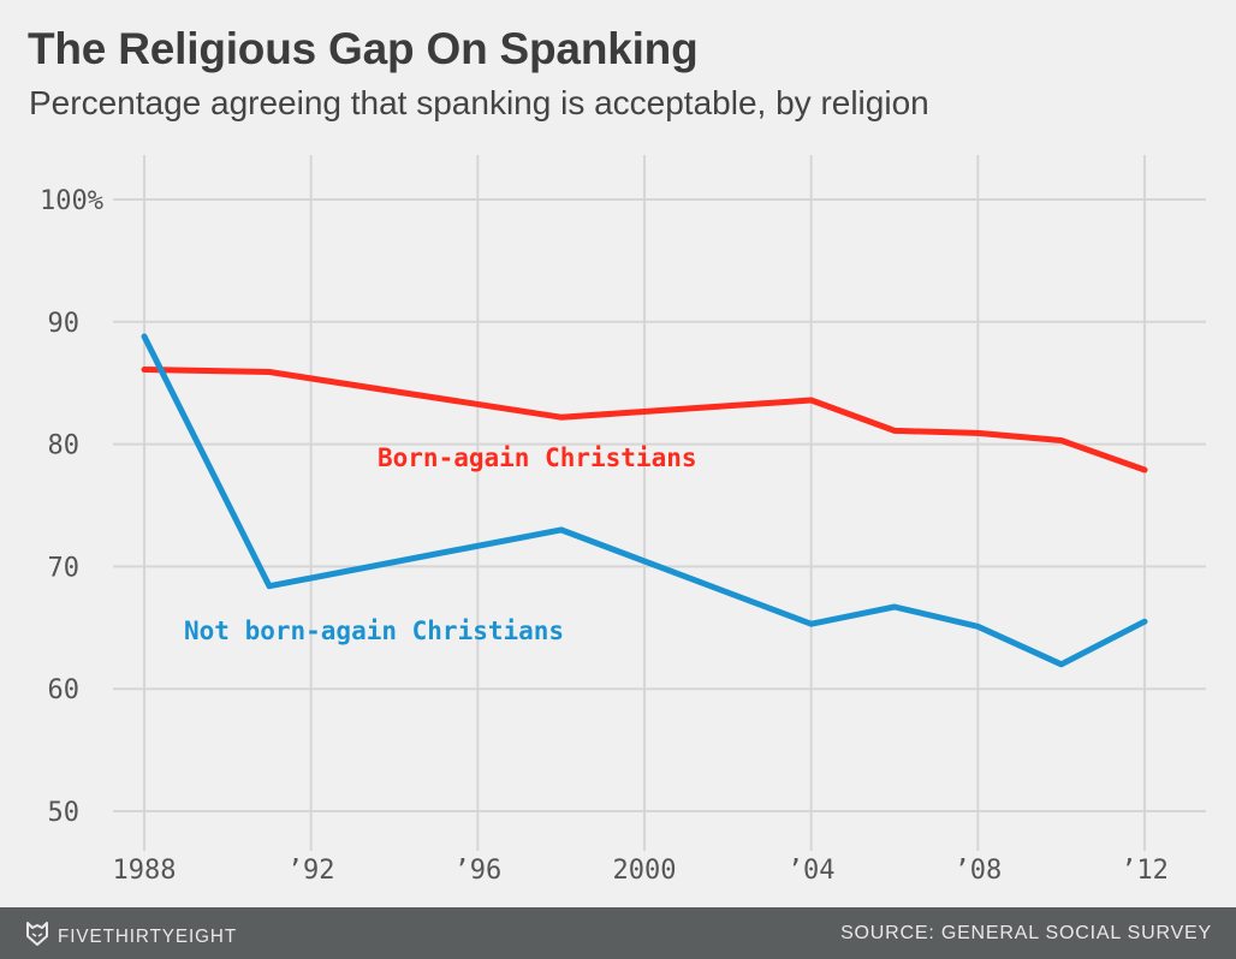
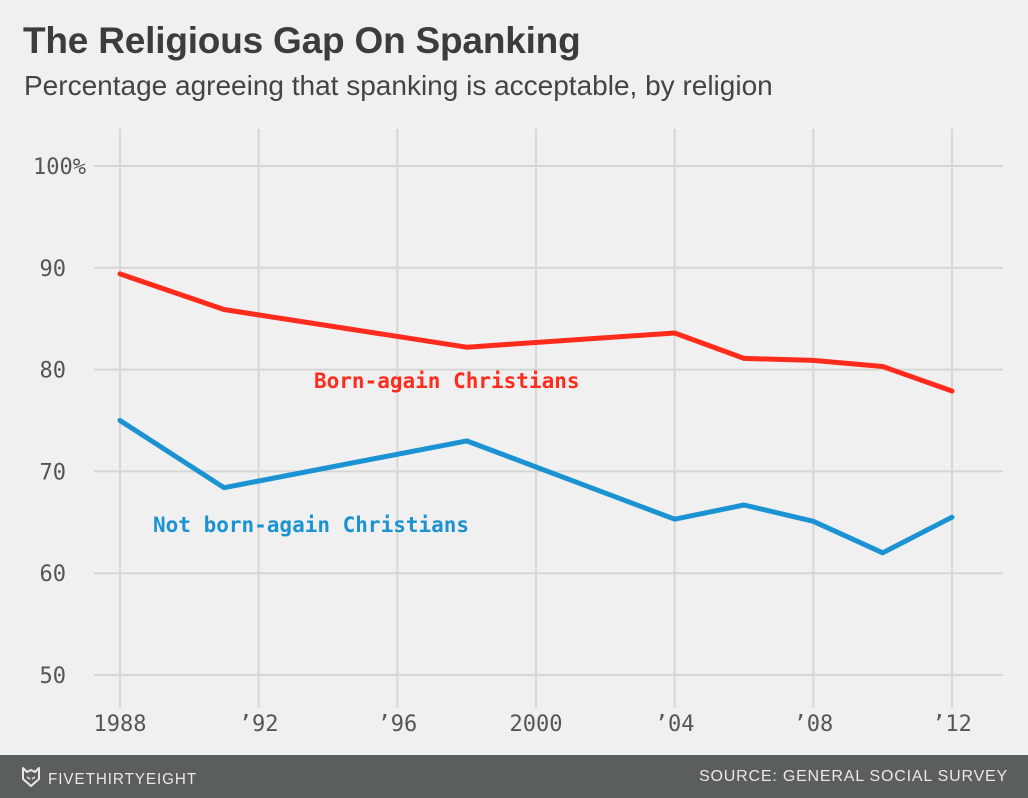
Born-again Christians/1988: 86.1 -> 89.4
Not born-again Christians/1988: 88.8 -> 75.0
